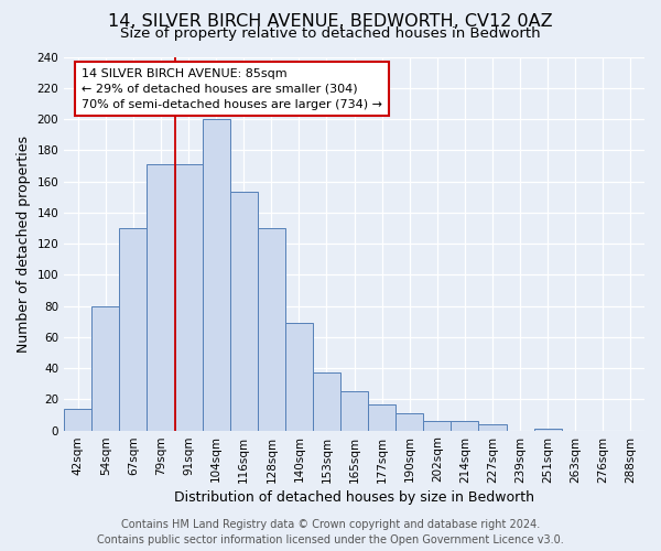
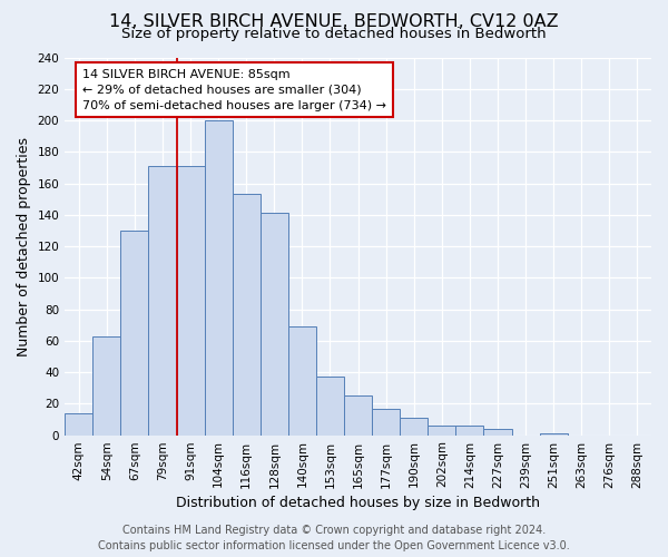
54sqm: 80 -> 63
128sqm: 130 -> 141
